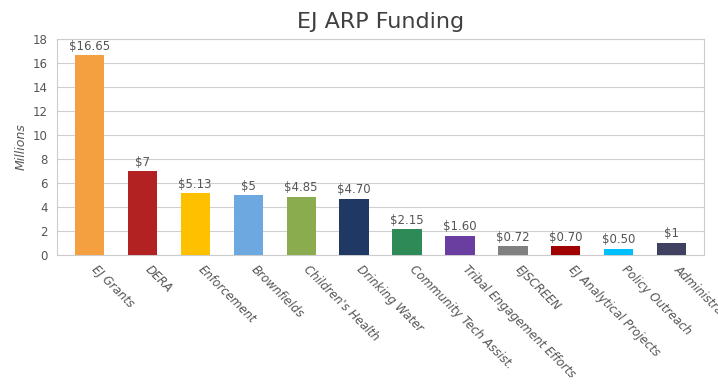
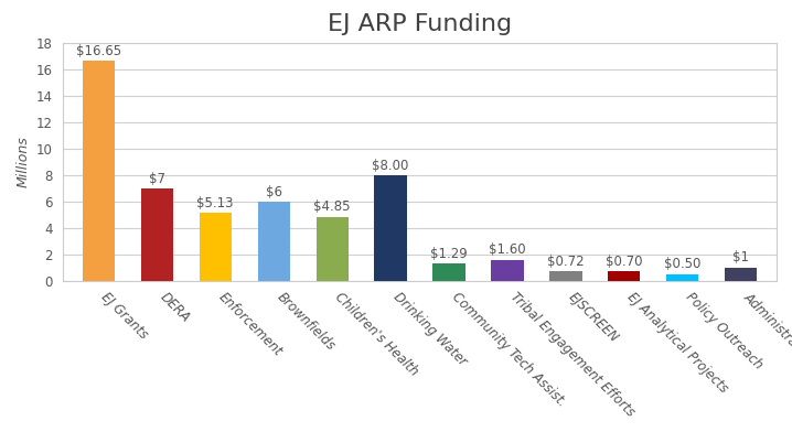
Brownfields: $5 -> $6
Drinking Water: $4.70 -> $8.00
Community Tech Assist.: $2.15 -> $1.29
